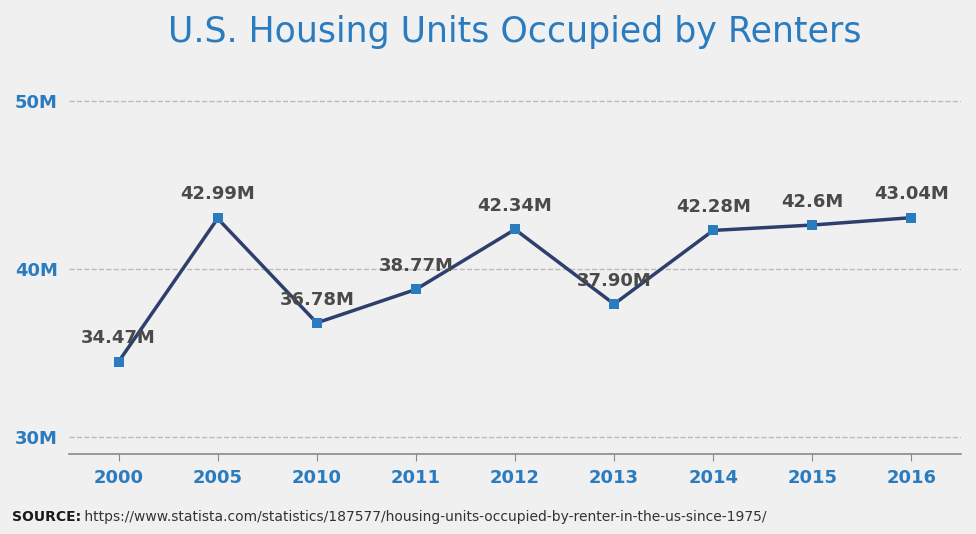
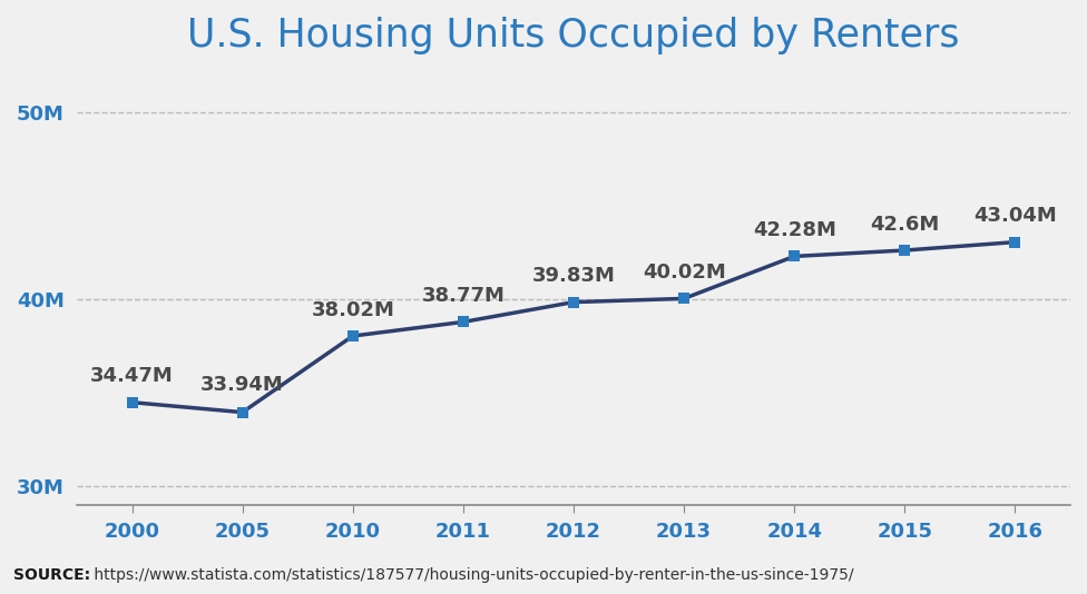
2005: 42.99M -> 33.94M
2010: 36.78M -> 38.02M
2012: 42.34M -> 39.83M
2013: 37.90M -> 40.02M
